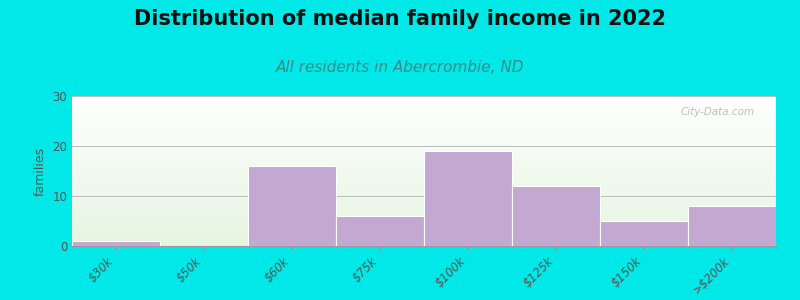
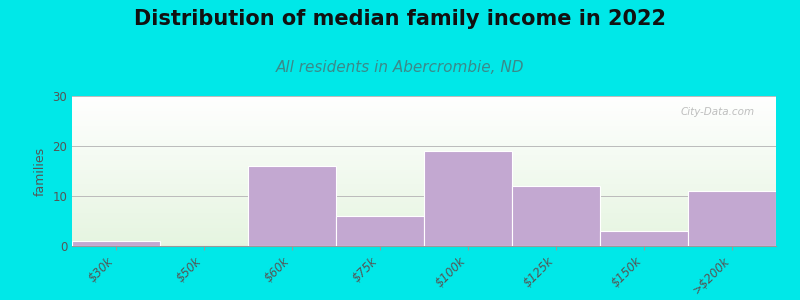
$150k: 5 -> 3
>$200k: 8 -> 11
